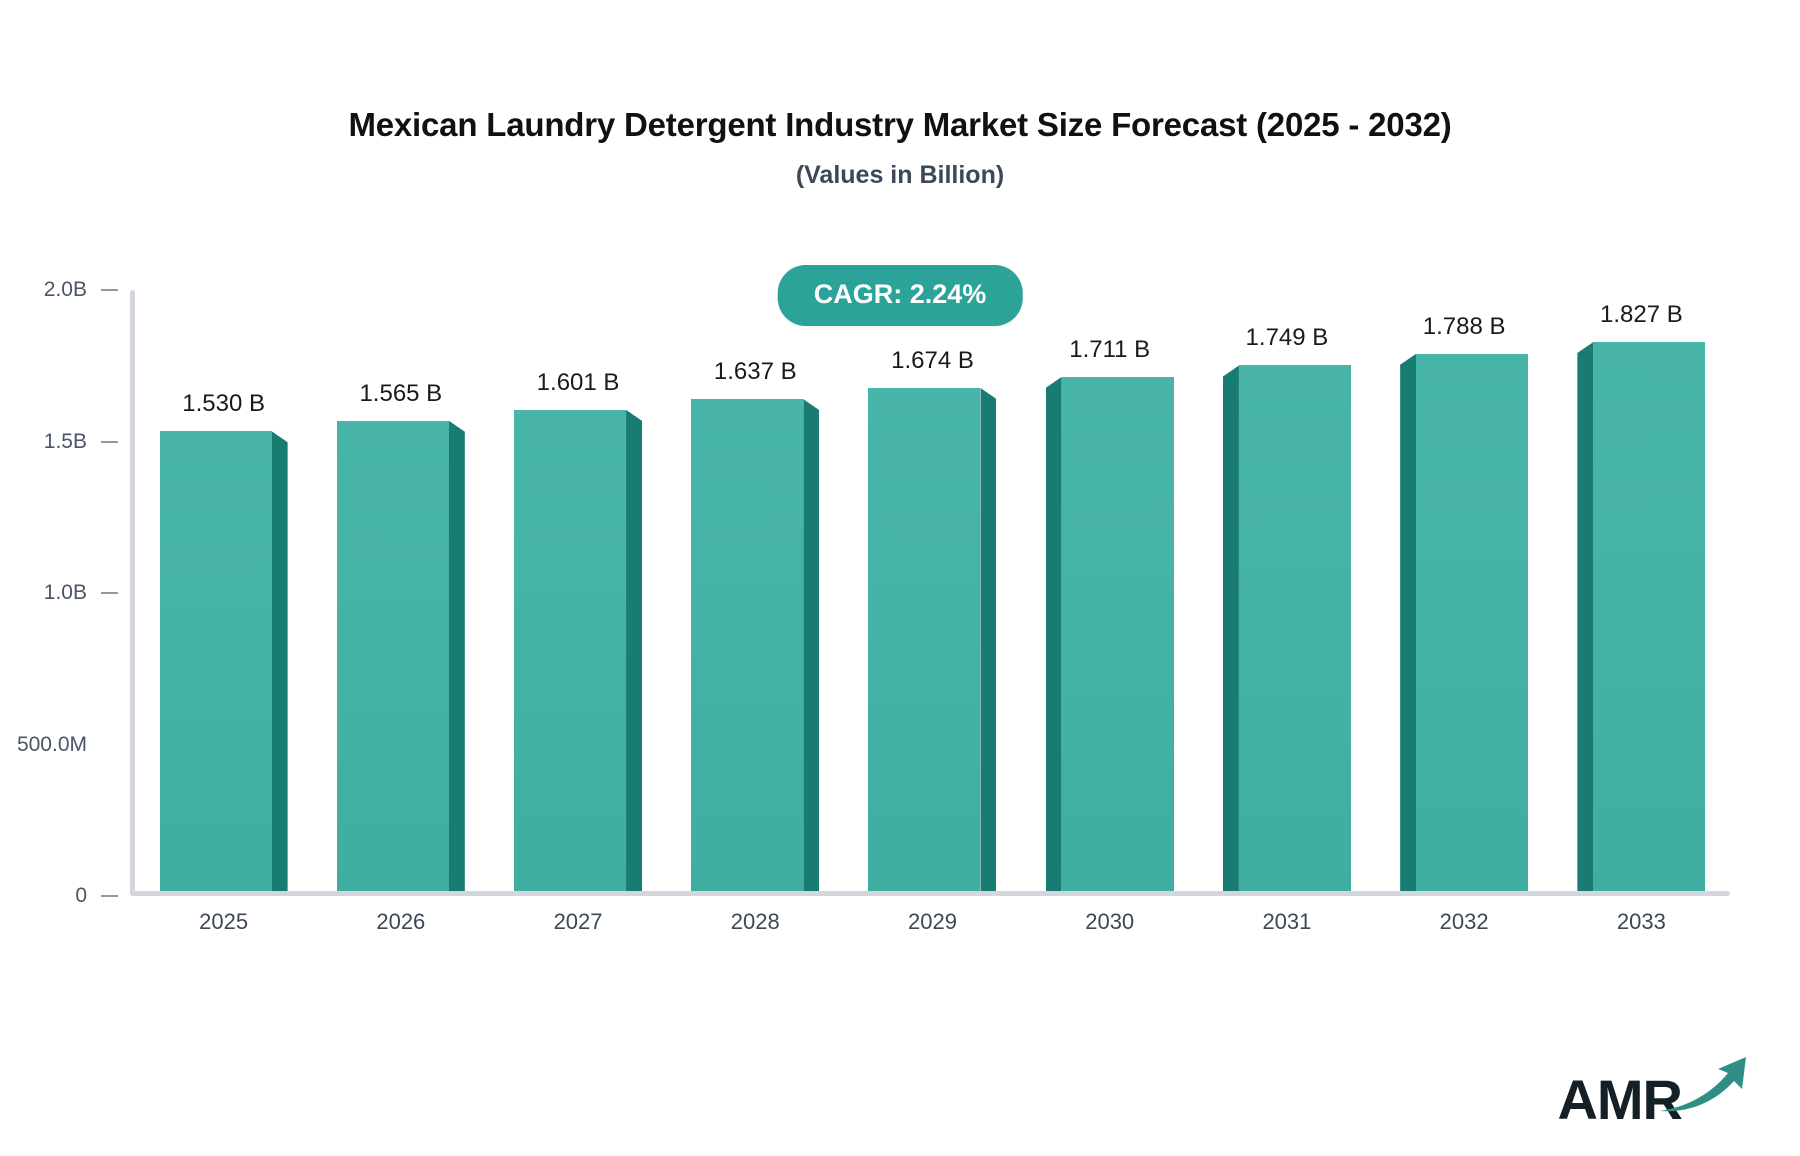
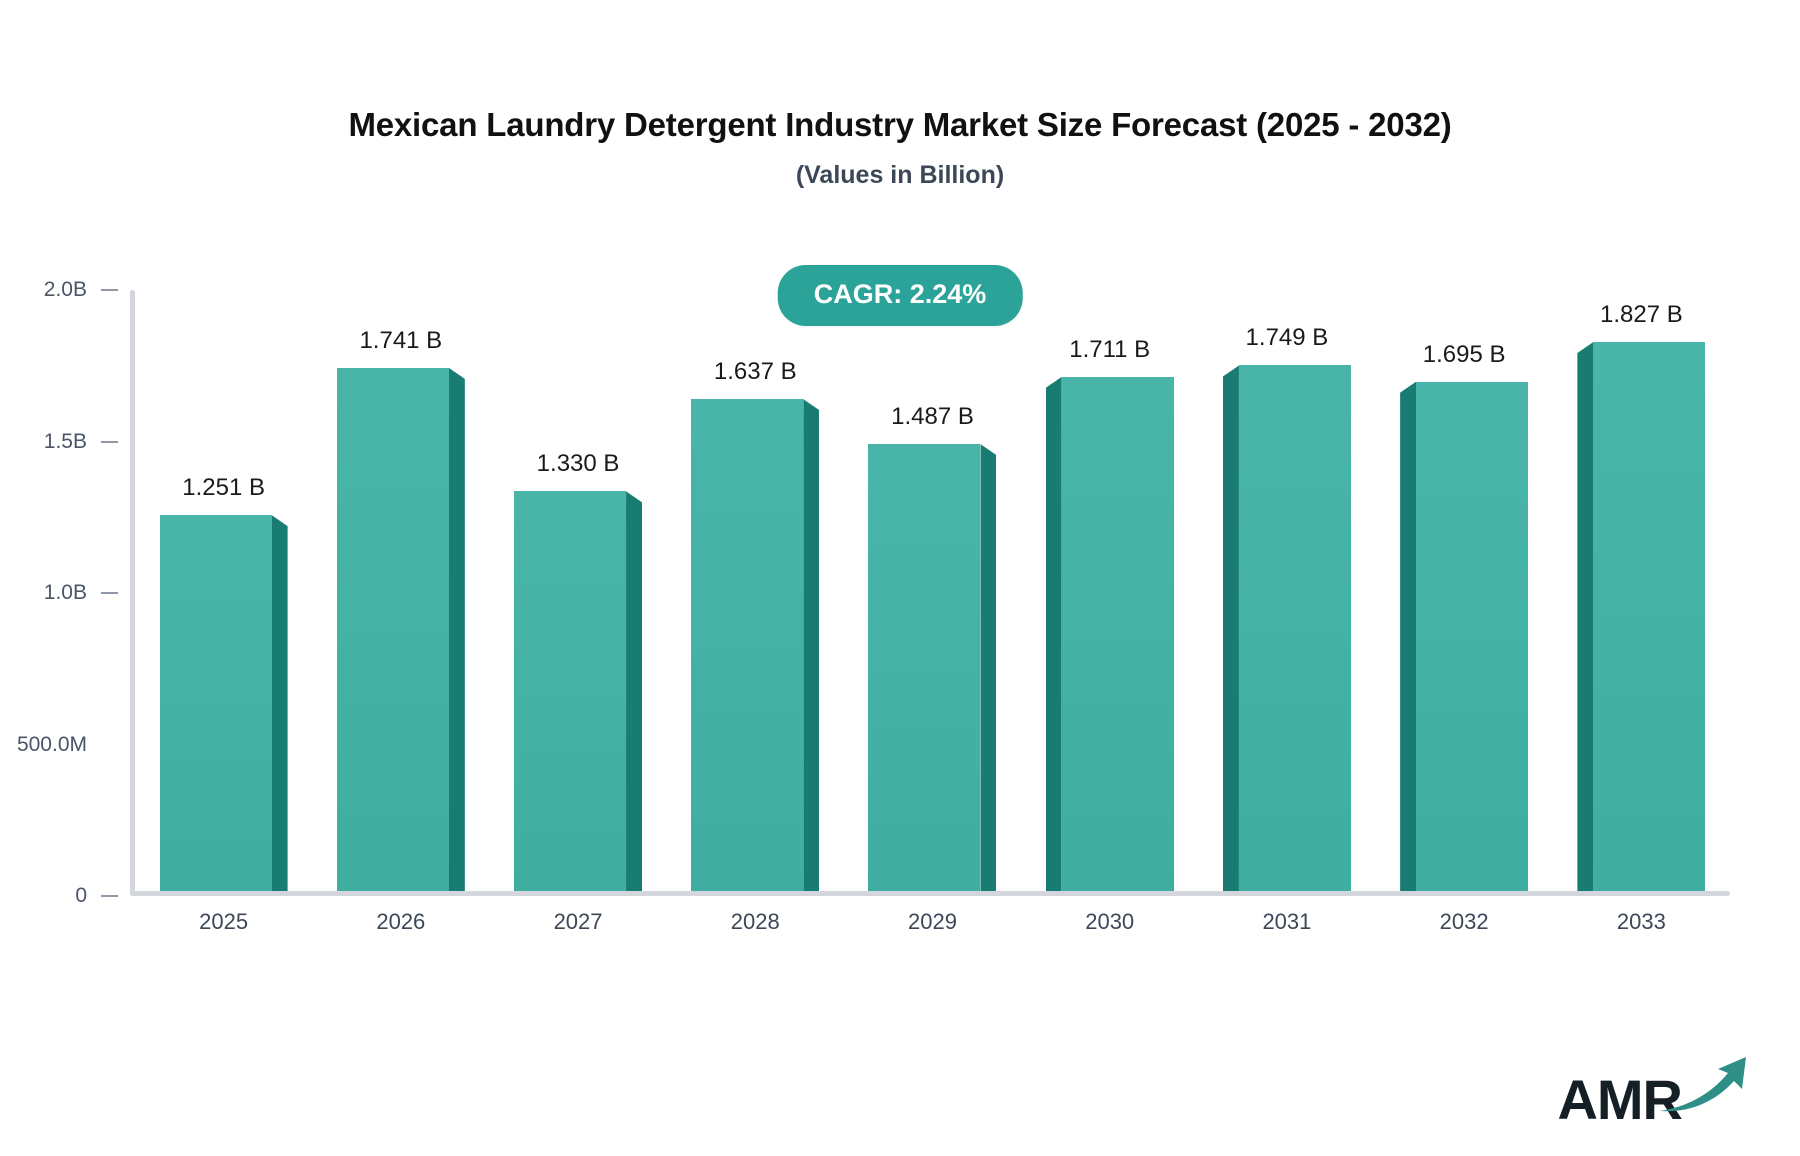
2025: 1.530 -> 1.251
2026: 1.565 -> 1.741
2027: 1.601 -> 1.330
2029: 1.674 -> 1.487
2032: 1.788 -> 1.695
